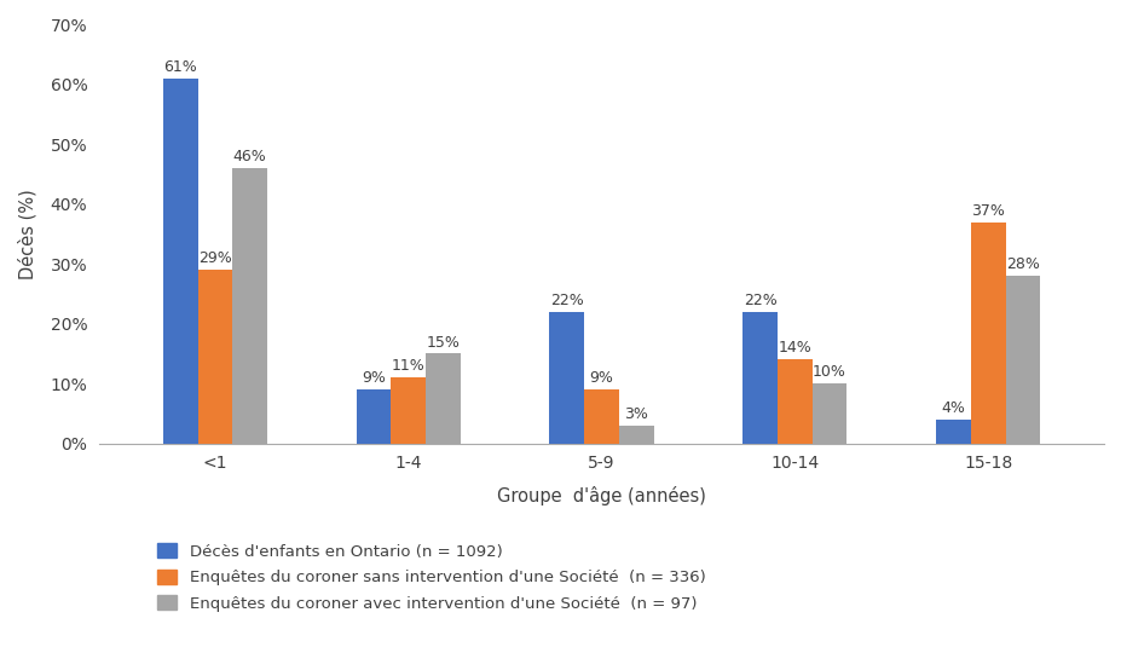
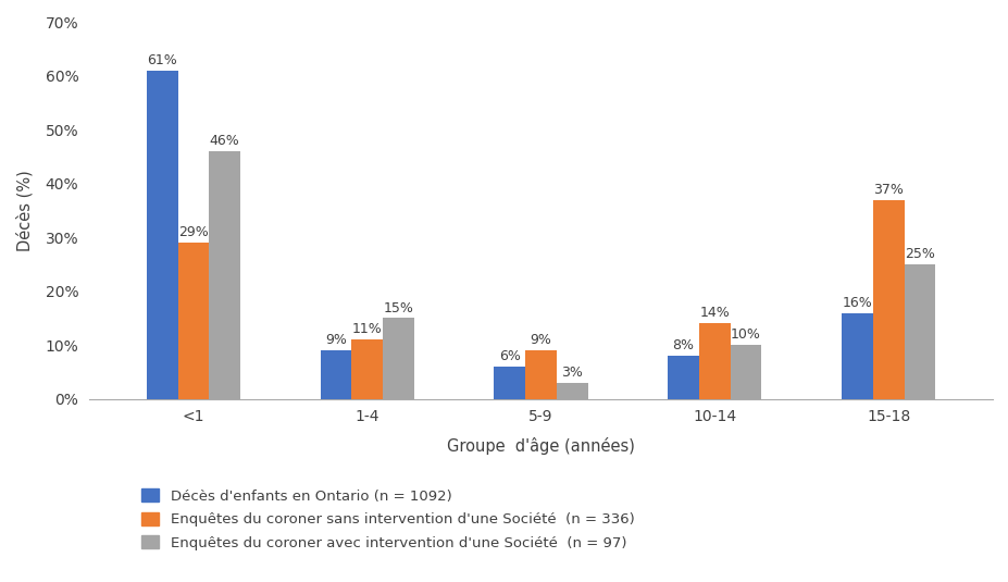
Décès d'enfants en Ontario (n = 1092)/5-9: 22% -> 6%
Décès d'enfants en Ontario (n = 1092)/10-14: 22% -> 8%
Décès d'enfants en Ontario (n = 1092)/15-18: 4% -> 16%
Enquêtes du coroner avec intervention d'une Société (n = 97)/15-18: 28% -> 25%
